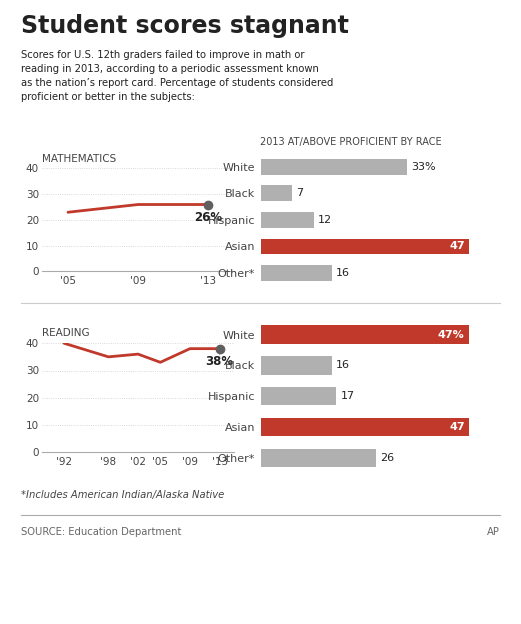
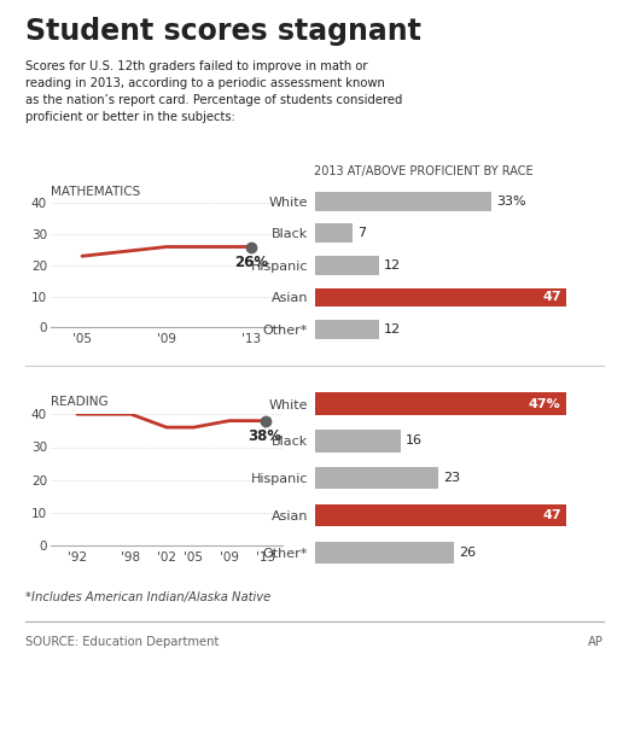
2013 AT/ABOVE PROFICIENT BY RACE/Other*: 16 -> 12
Hispanic: 17 -> 23
READING/'98: 35 -> 40
READING/'05: 33 -> 36
